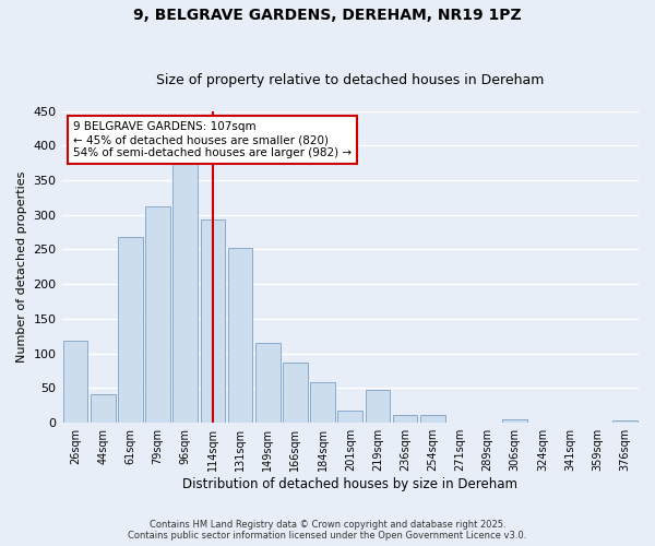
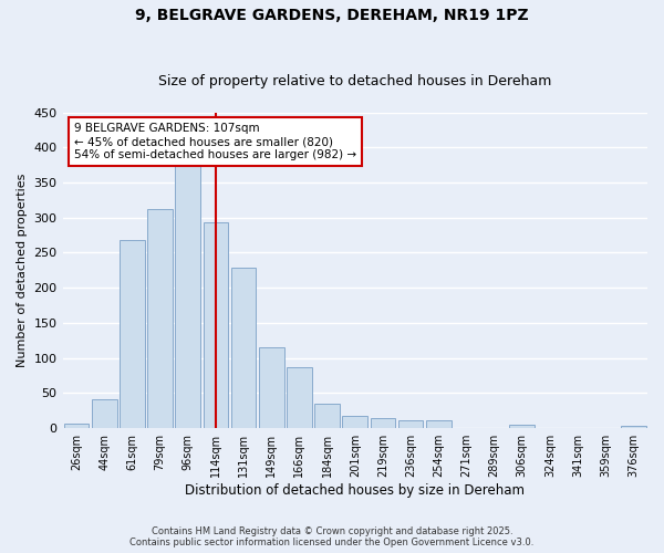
26sqm: 118 -> 7
131sqm: 252 -> 229
184sqm: 58 -> 35
219sqm: 48 -> 15
